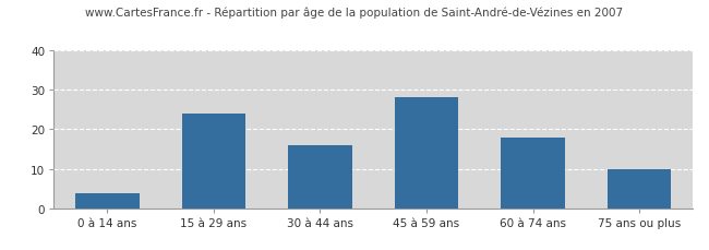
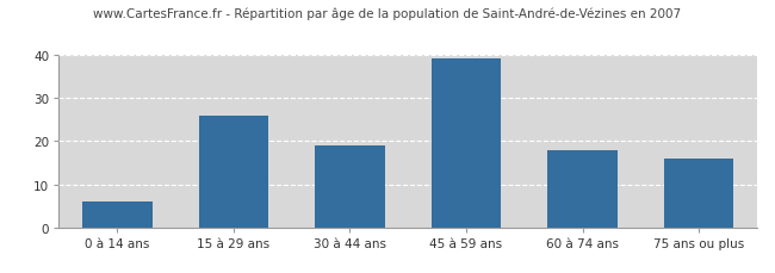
0 à 14 ans: 4 -> 6
15 à 29 ans: 24 -> 26
30 à 44 ans: 16 -> 19
45 à 59 ans: 28 -> 39
75 ans ou plus: 10 -> 16
